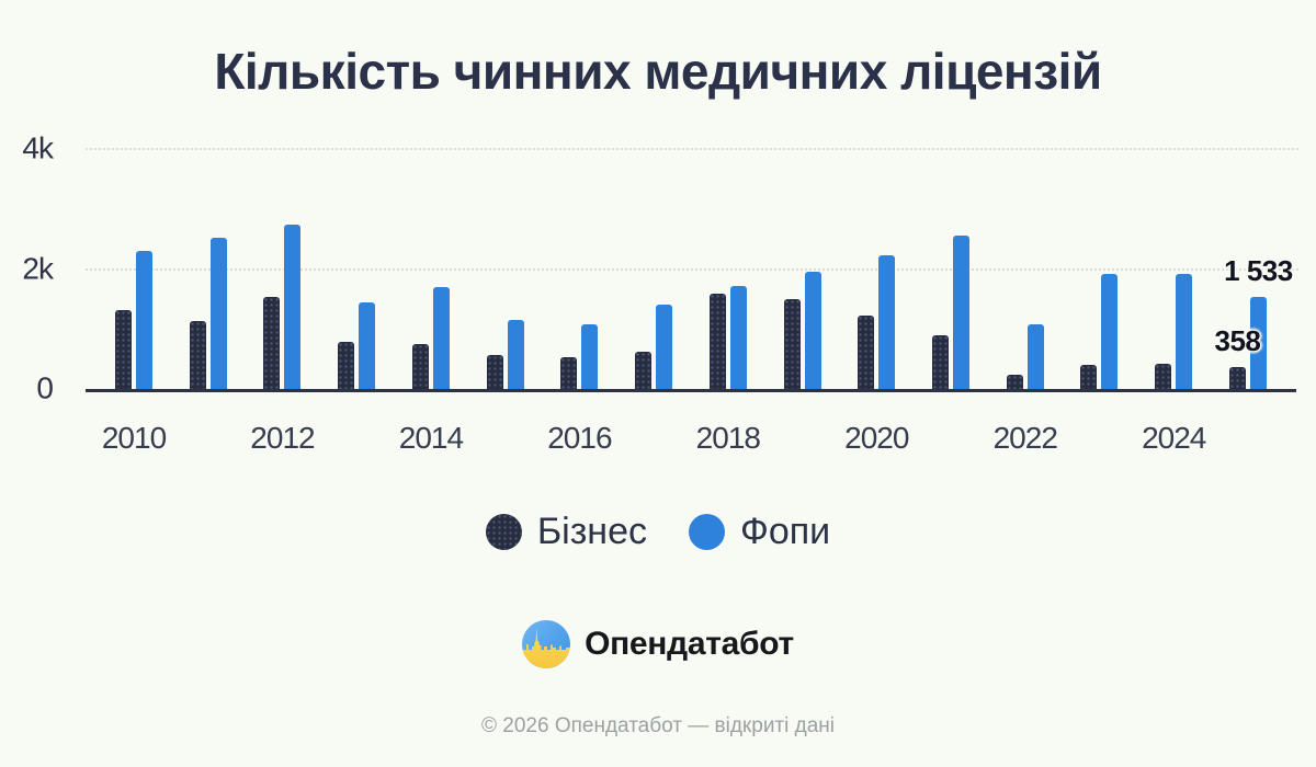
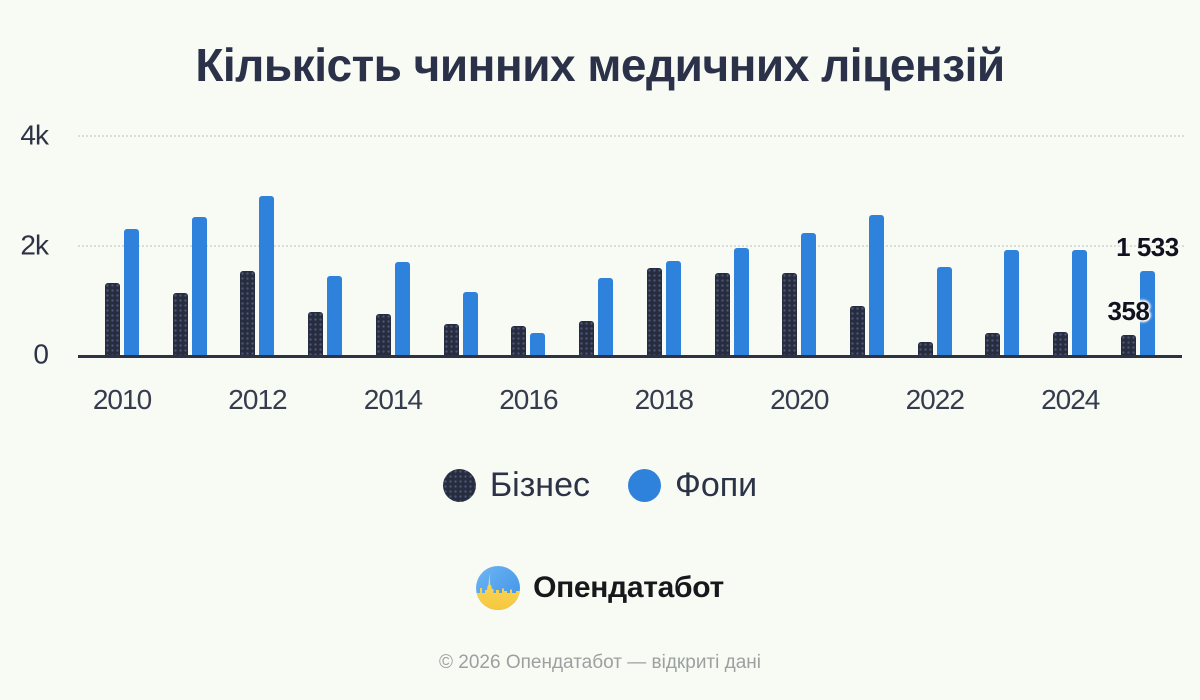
Фопи/2012: 2.7k -> 2.9k
Фопи/2016: 1.1k -> 0.4k
Бізнес/2020: 1.2k -> 1.5k
Фопи/2022: 1.1k -> 1.6k
